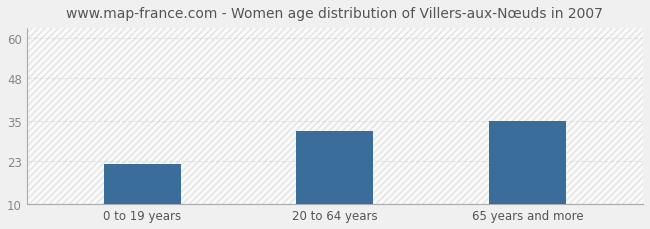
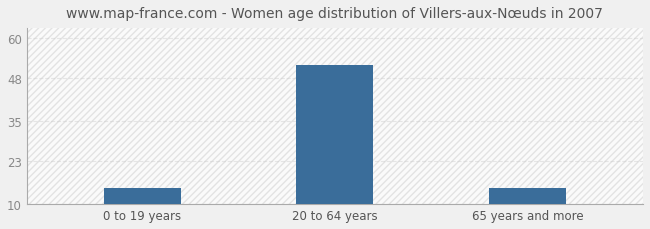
0 to 19 years: 22 -> 15
20 to 64 years: 32 -> 52
65 years and more: 35 -> 15
